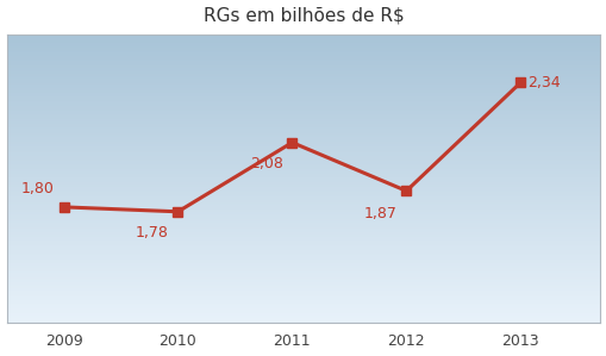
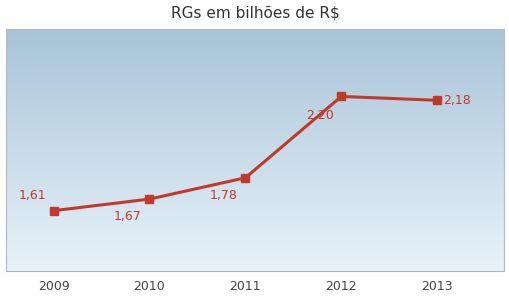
2009: 1,80 -> 1,61
2010: 1,78 -> 1,67
2011: 2,08 -> 1,78
2012: 1,87 -> 2,20
2013: 2,34 -> 2,18
